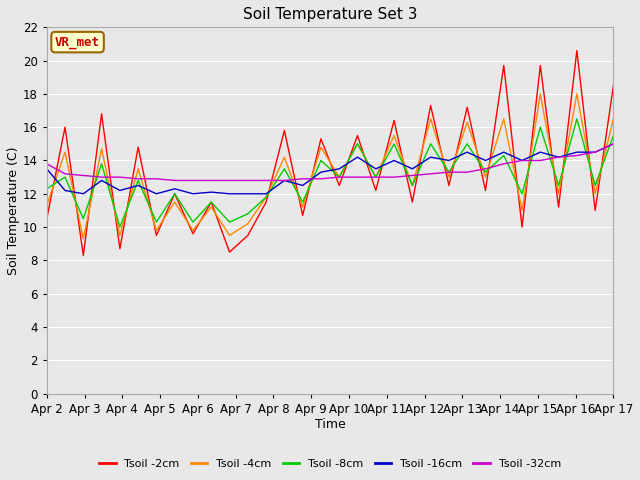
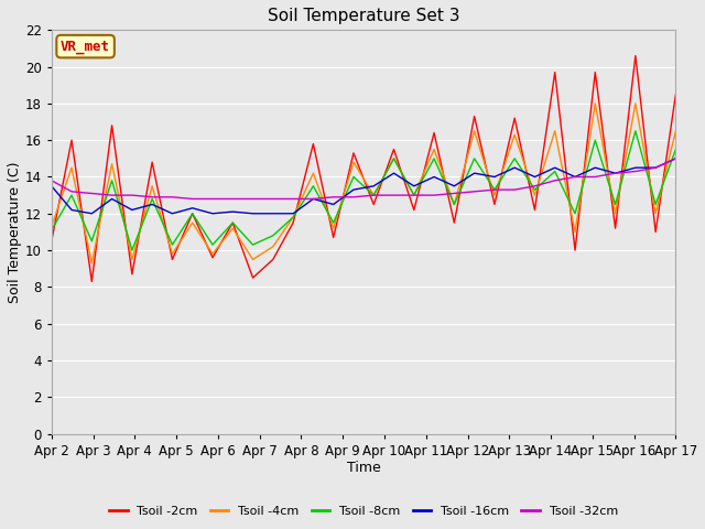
Tsoil -8cm/Apr 2: 12.3 -> 11.1
